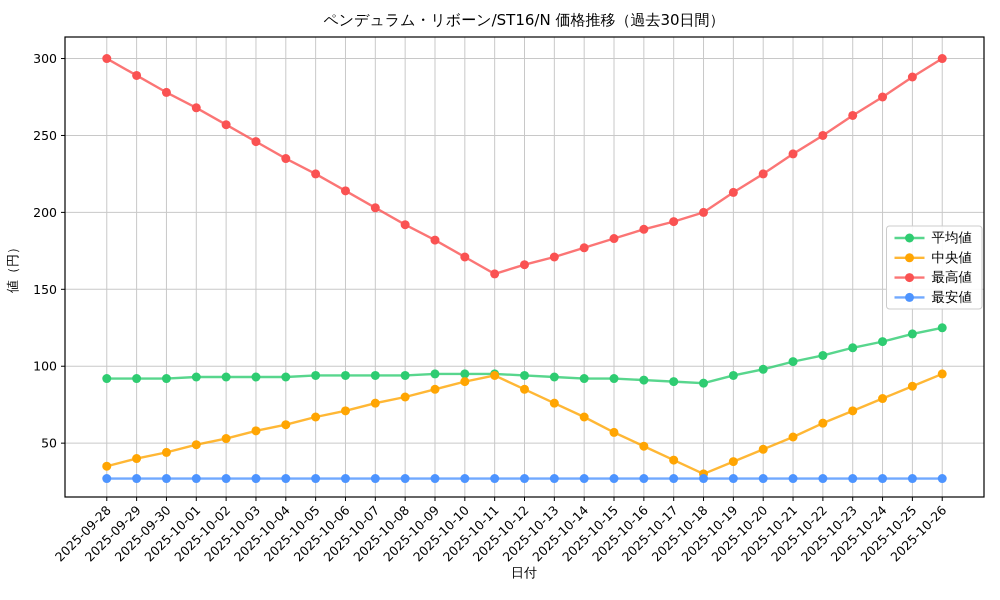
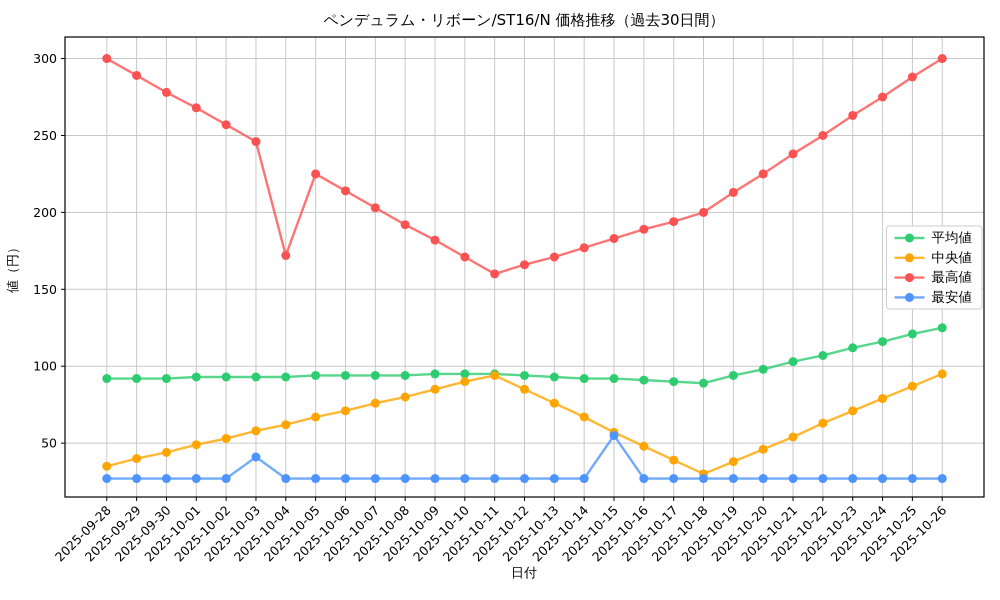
最安値/2025-10-03: 27 -> 41
最高値/2025-10-04: 235 -> 172
最安値/2025-10-15: 27 -> 55
